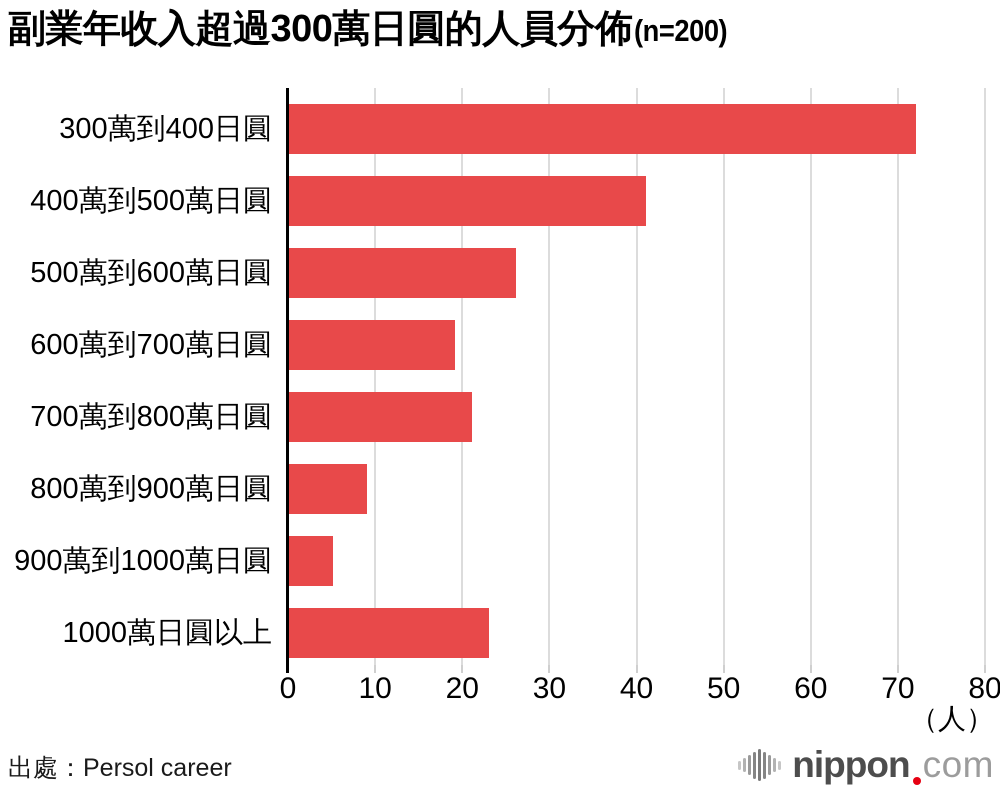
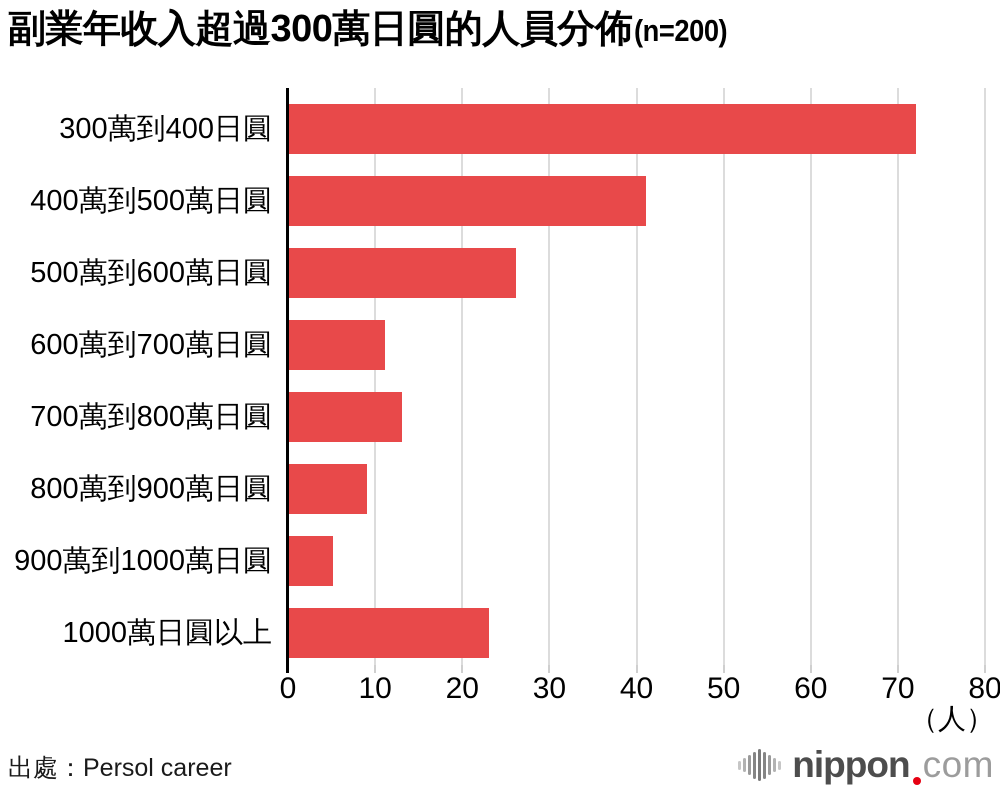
600萬到700萬日圓: 19 -> 11
700萬到800萬日圓: 21 -> 13
